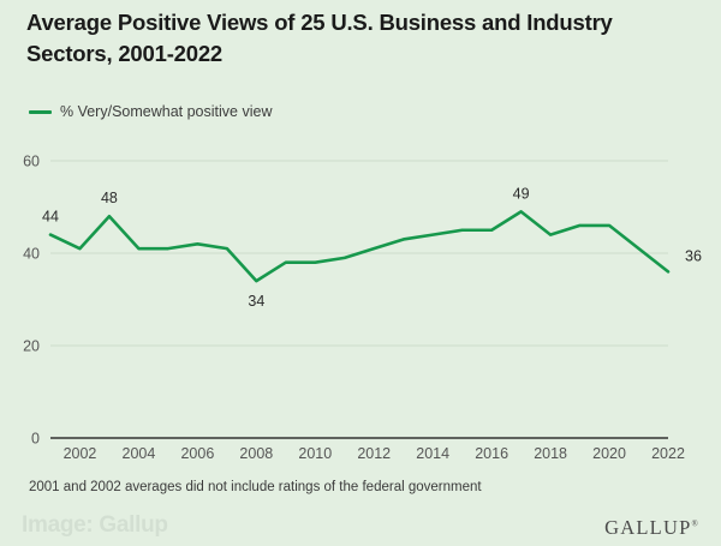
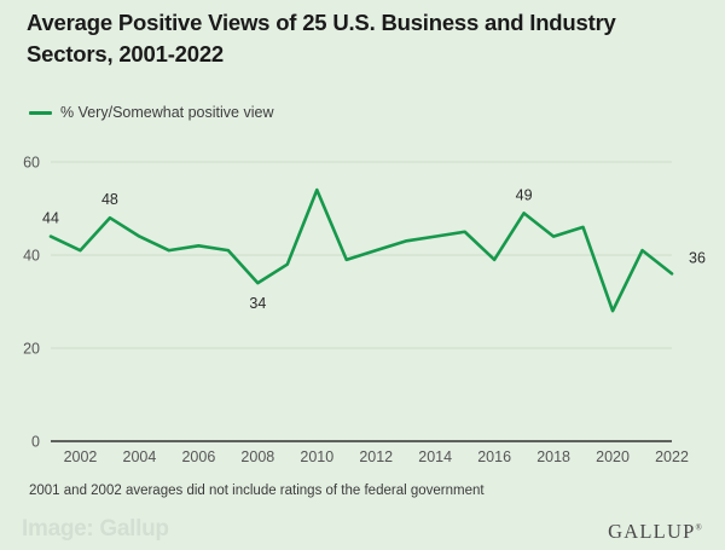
2004: 41 -> 44
2010: 38 -> 54
2016: 45 -> 39
2020: 46 -> 28
